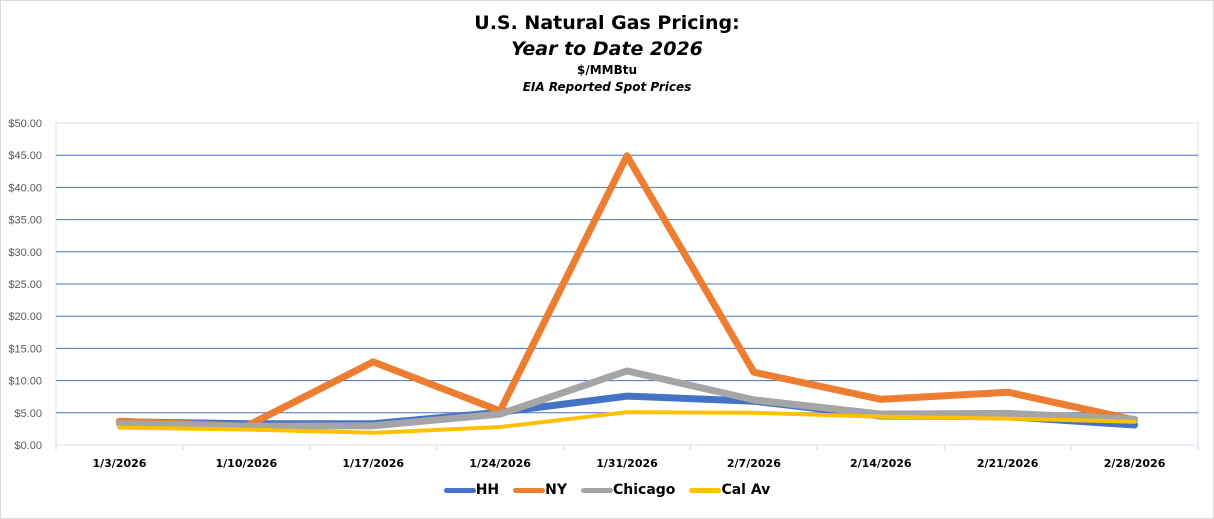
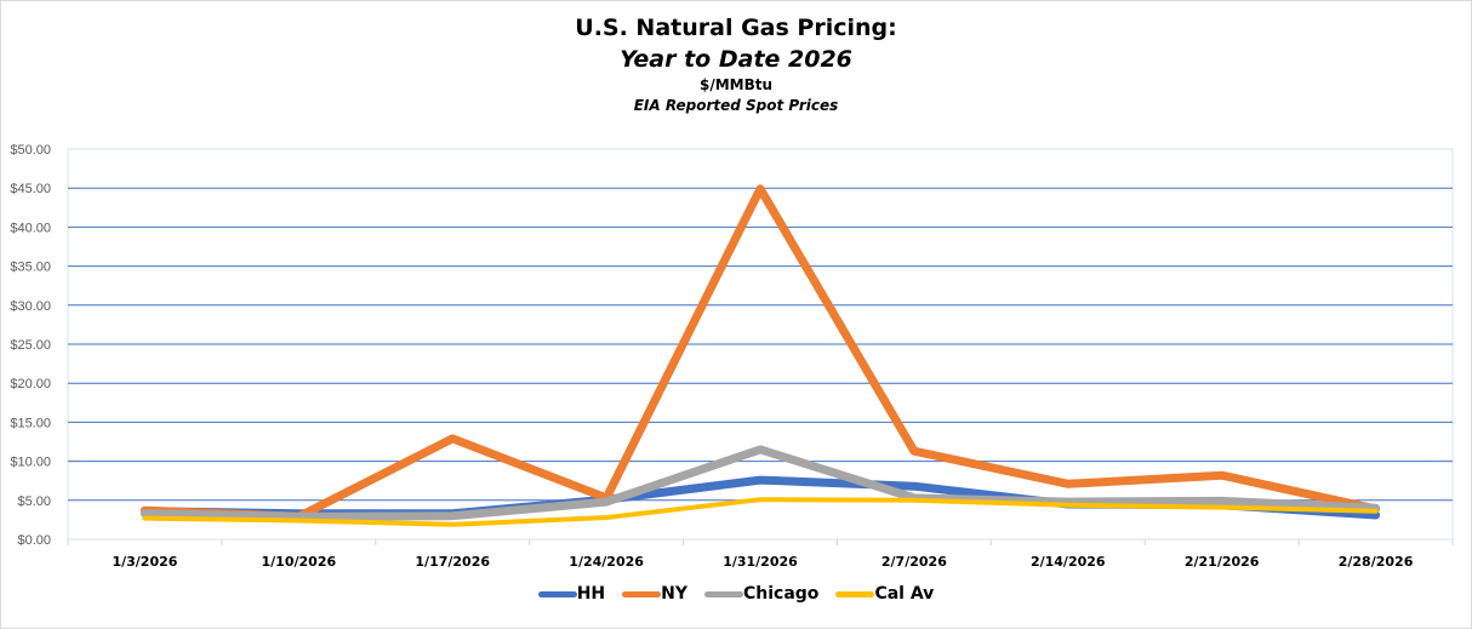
Chicago/2/7/2026: $7 -> $5
